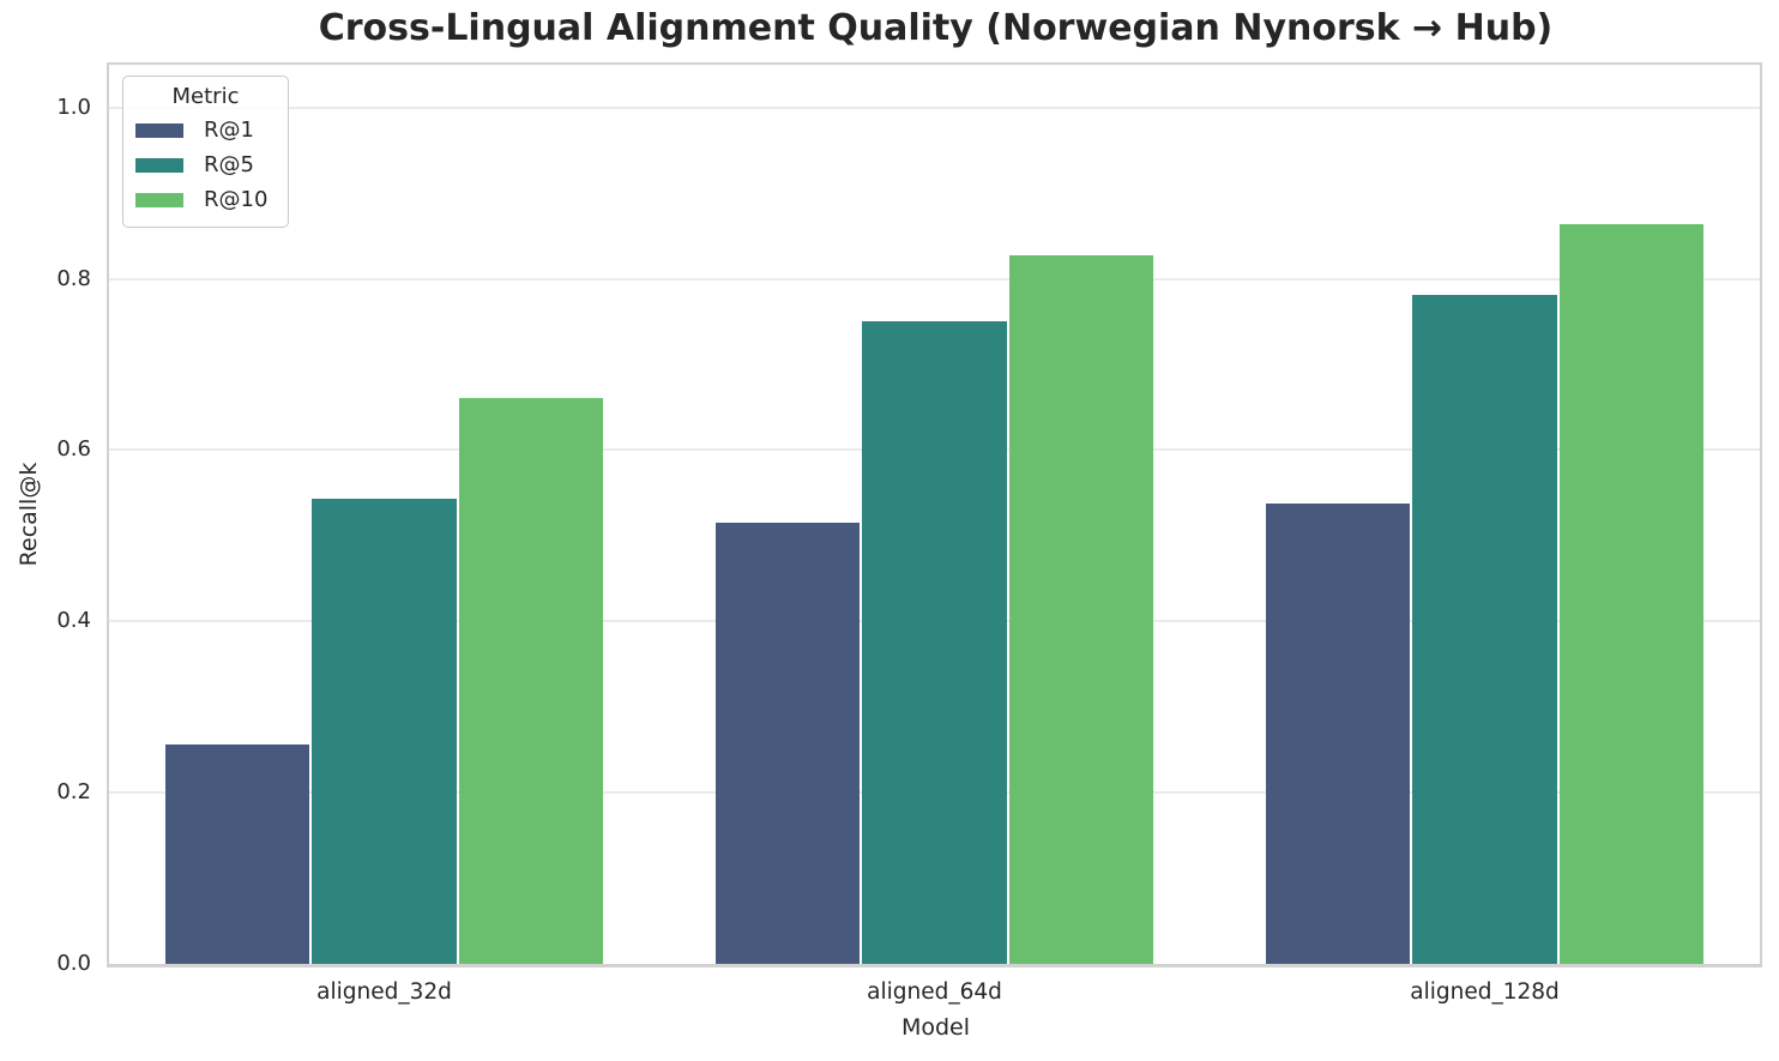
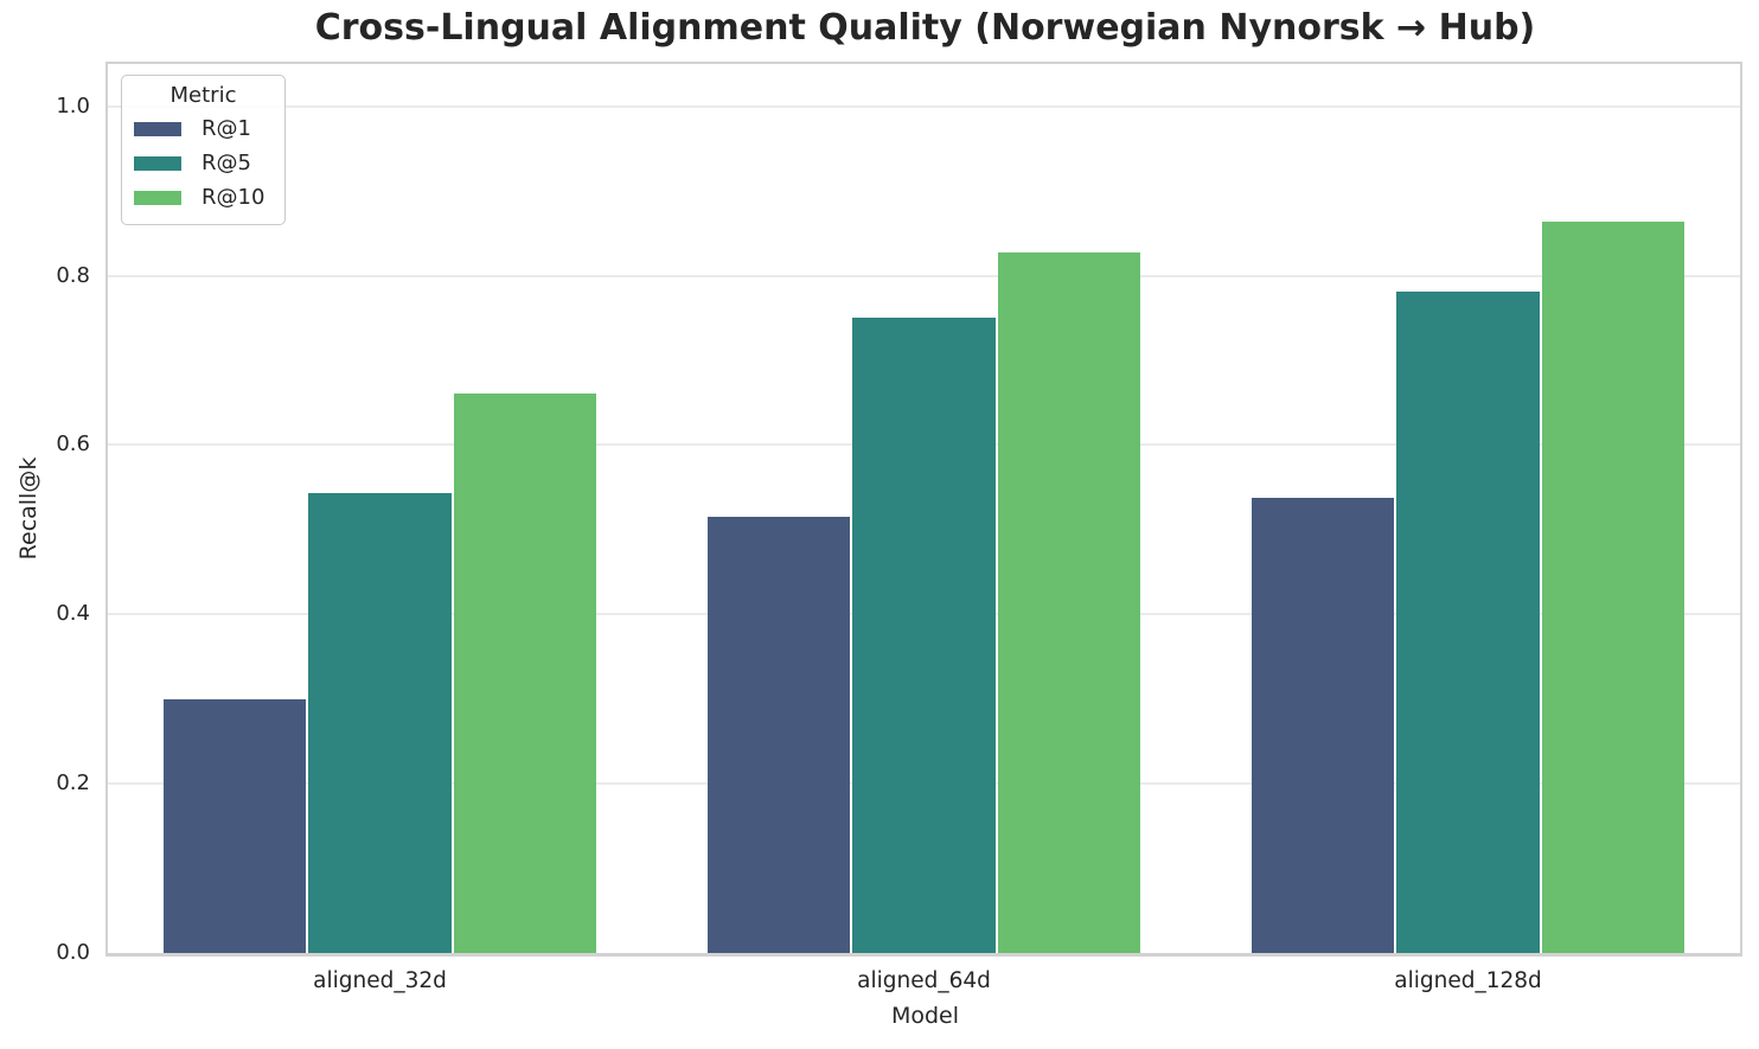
R@1/aligned_32d: 0.26 -> 0.30
